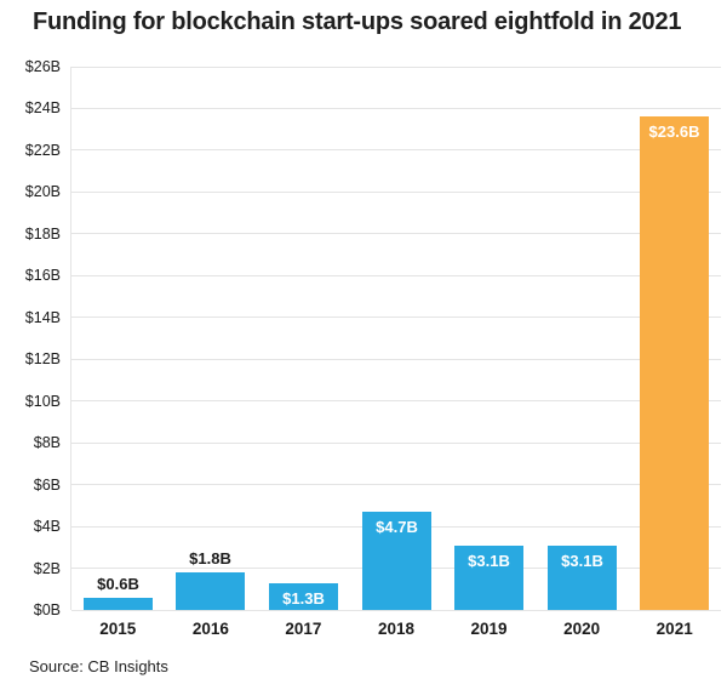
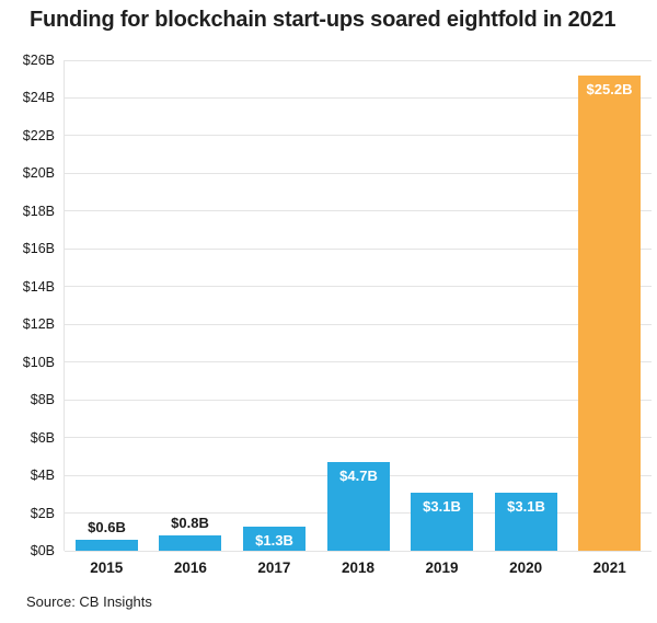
2016: $1.8B -> $0.8B
2021: $23.6B -> $25.2B
